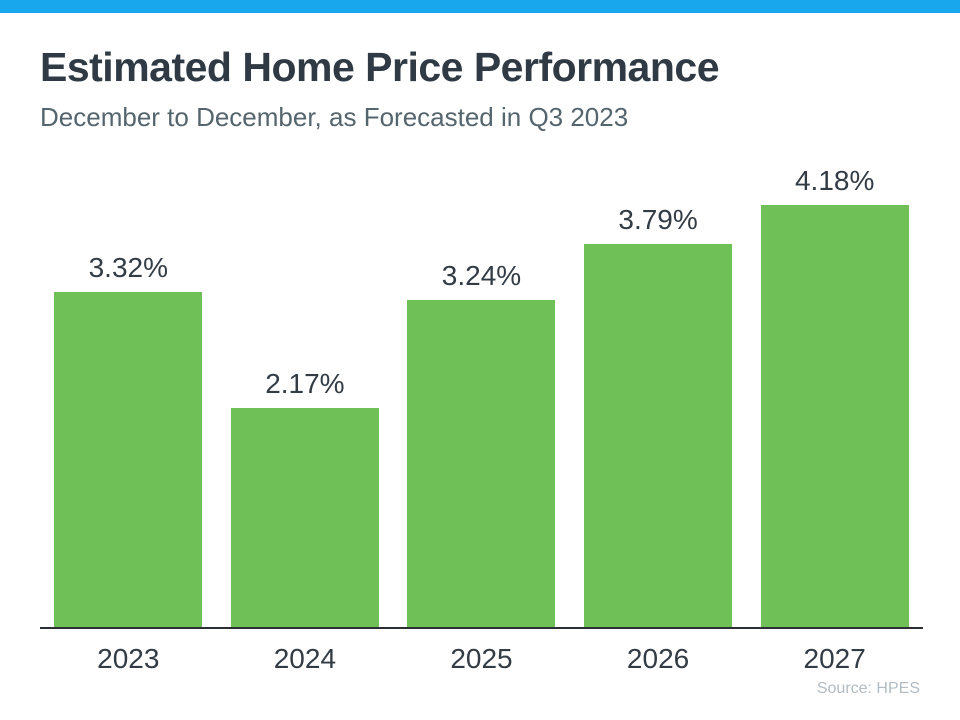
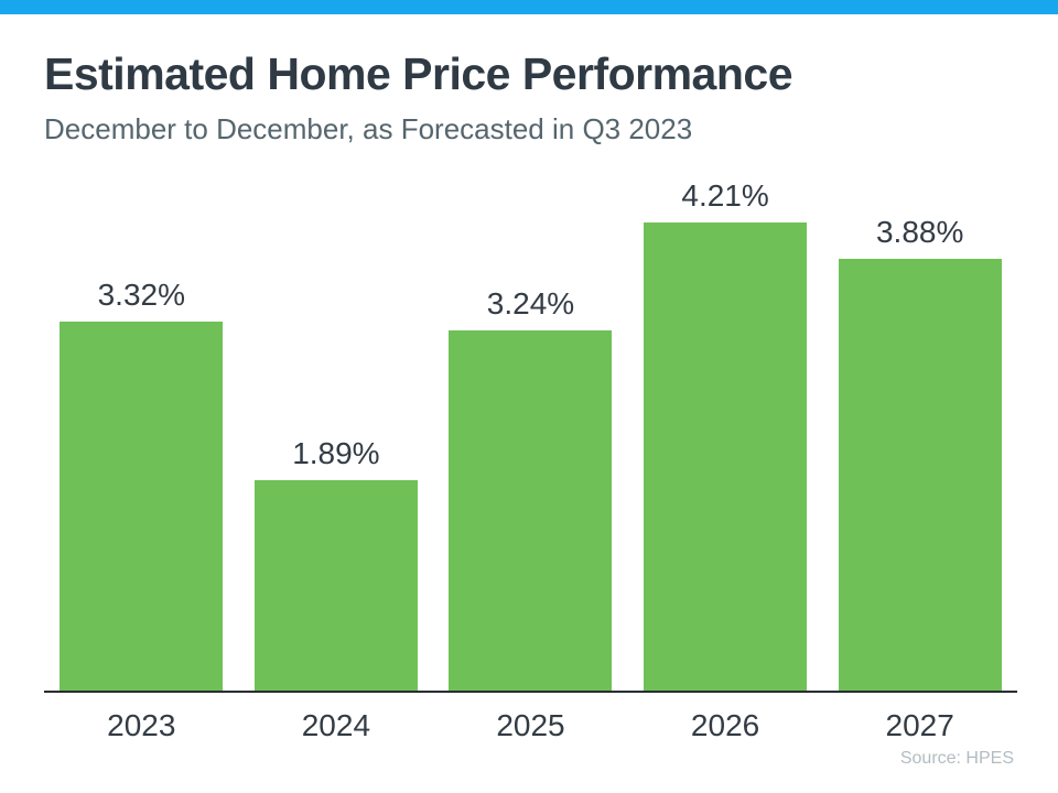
2024: 2.17% -> 1.89%
2026: 3.79% -> 4.21%
2027: 4.18% -> 3.88%
